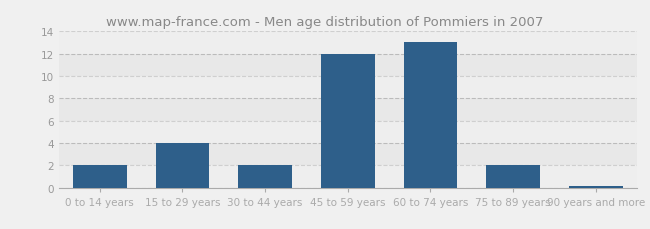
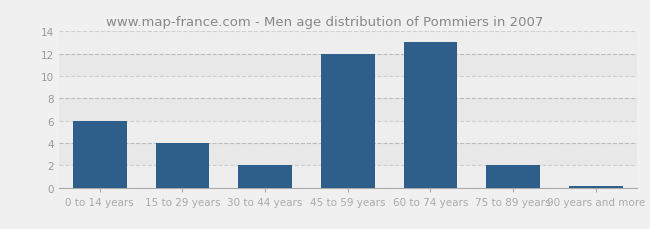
0 to 14 years: 2.0 -> 6.0
